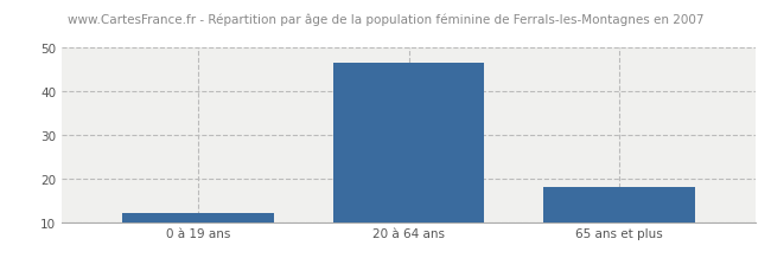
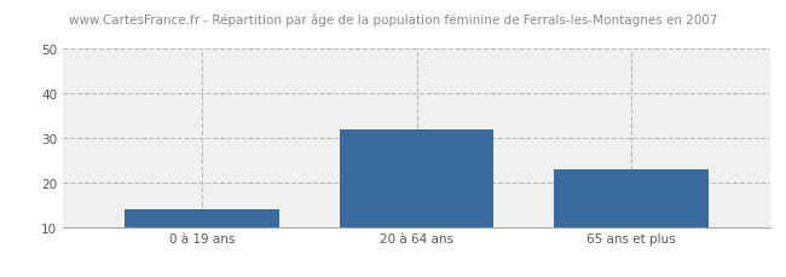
0 à 19 ans: 12.0 -> 14.0
20 à 64 ans: 46.5 -> 32.0
65 ans et plus: 18.0 -> 23.0
